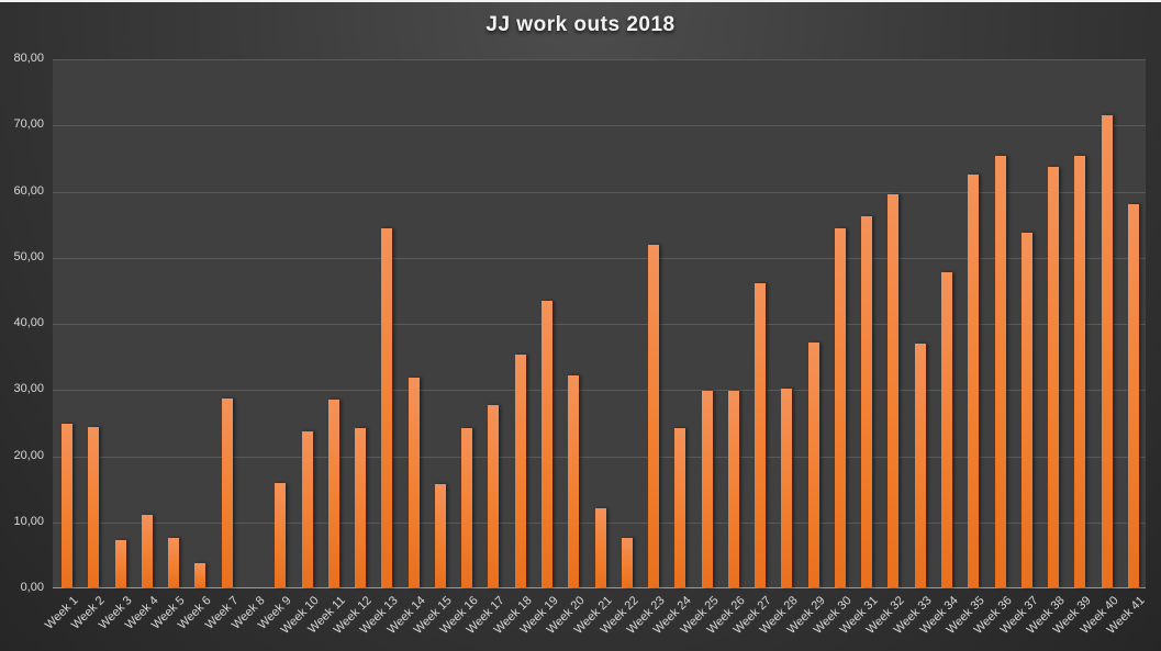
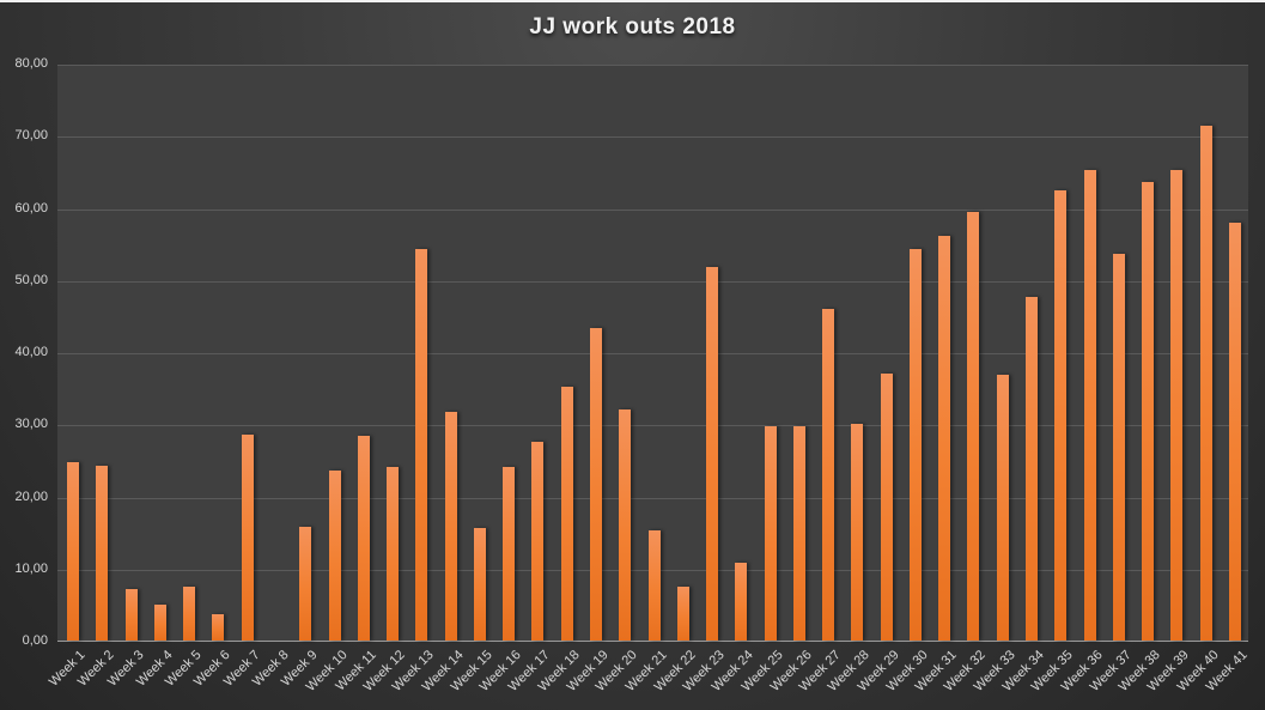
Week 4: 11 -> 5
Week 21: 12 -> 15
Week 24: 24 -> 11
